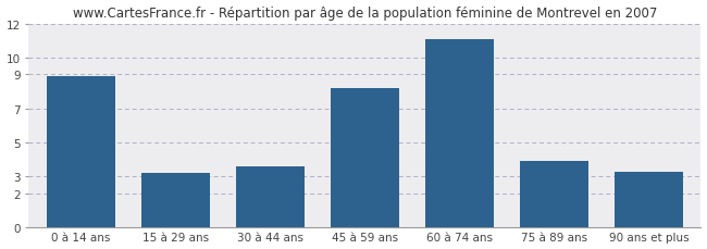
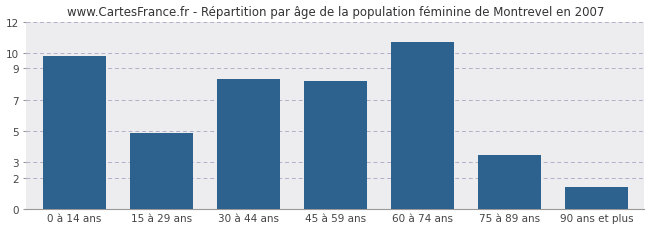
0 à 14 ans: 8.9 -> 9.8
15 à 29 ans: 3.2 -> 4.9
30 à 44 ans: 3.6 -> 8.3
60 à 74 ans: 11.1 -> 10.7
75 à 89 ans: 3.9 -> 3.5
90 ans et plus: 3.3 -> 1.4
